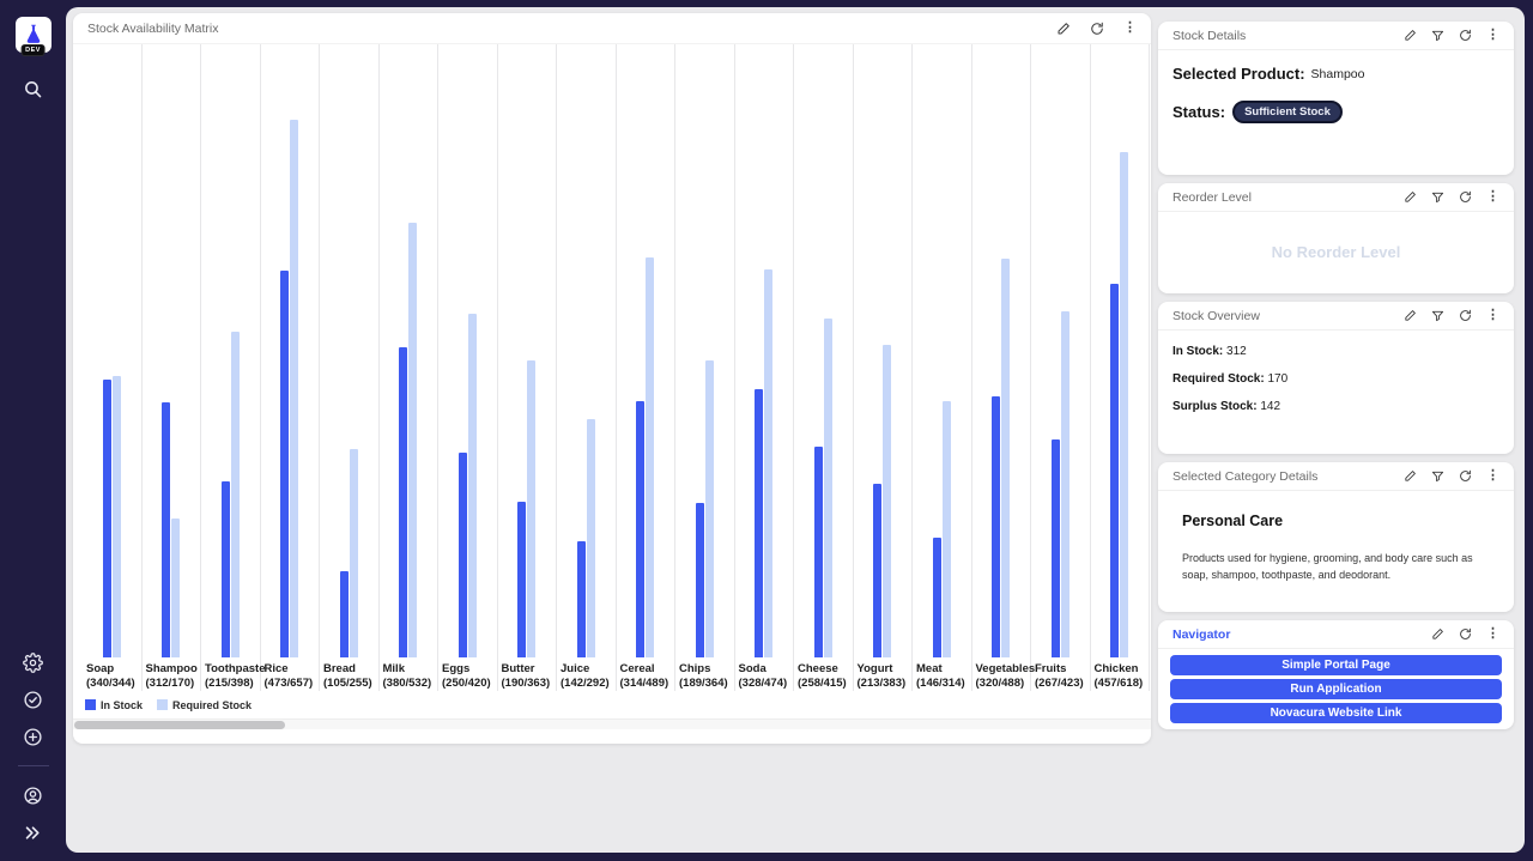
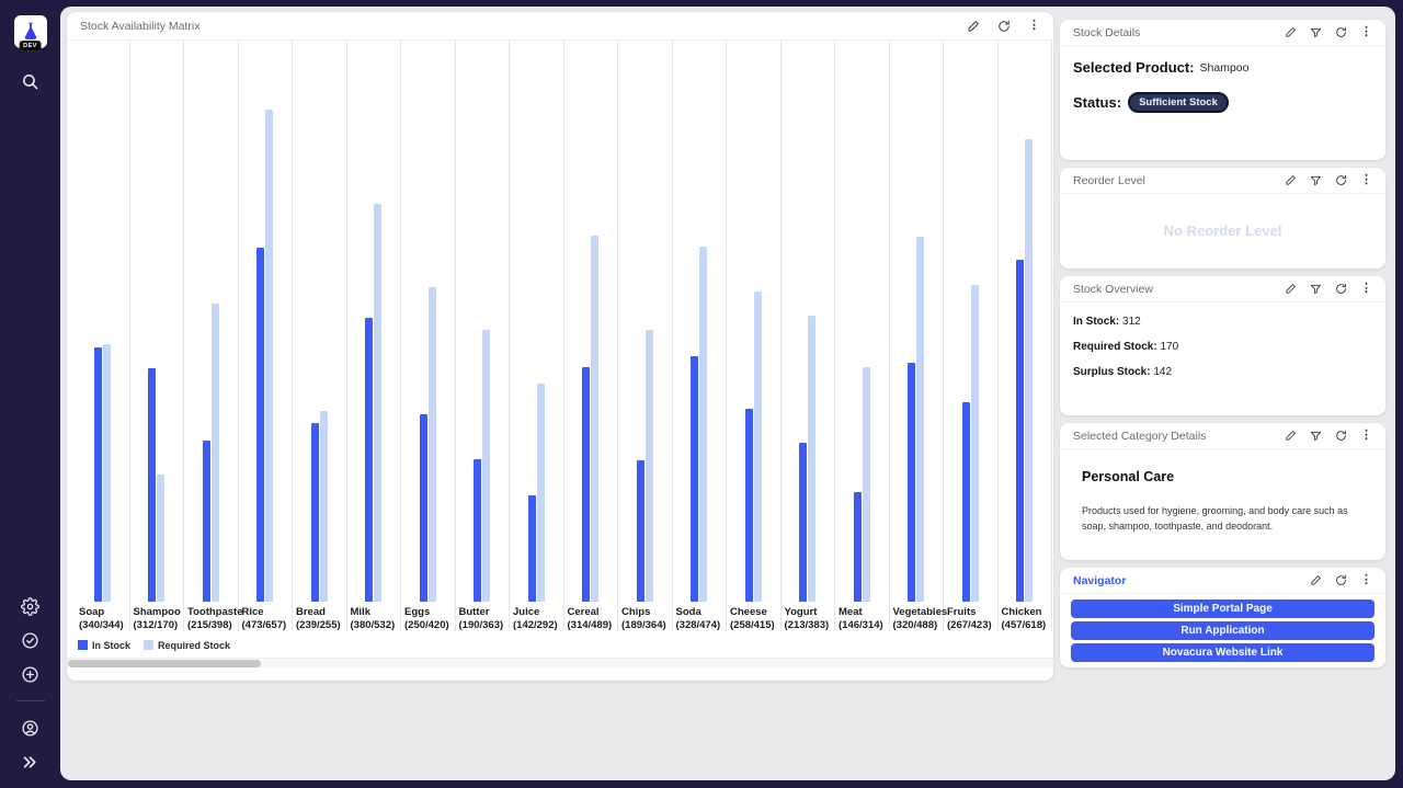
In Stock/Bread: 105 -> 239
